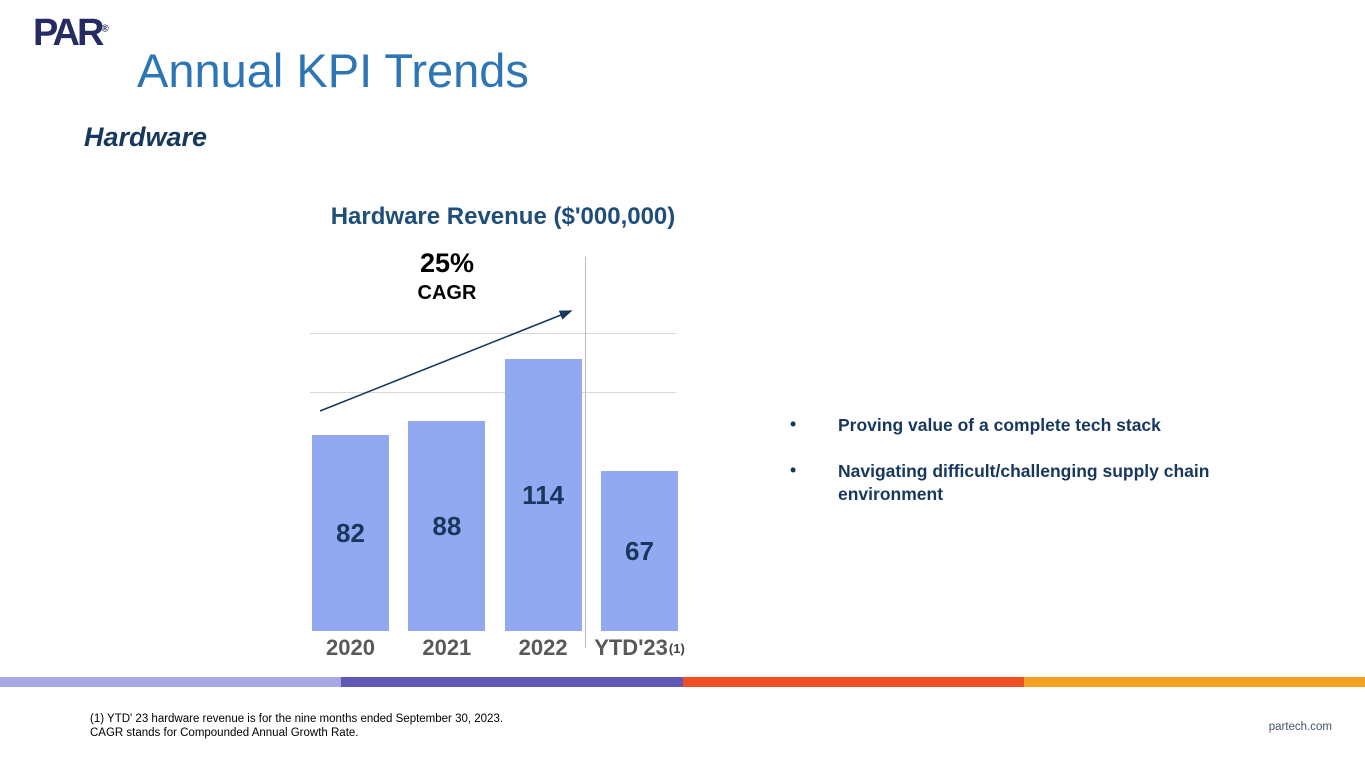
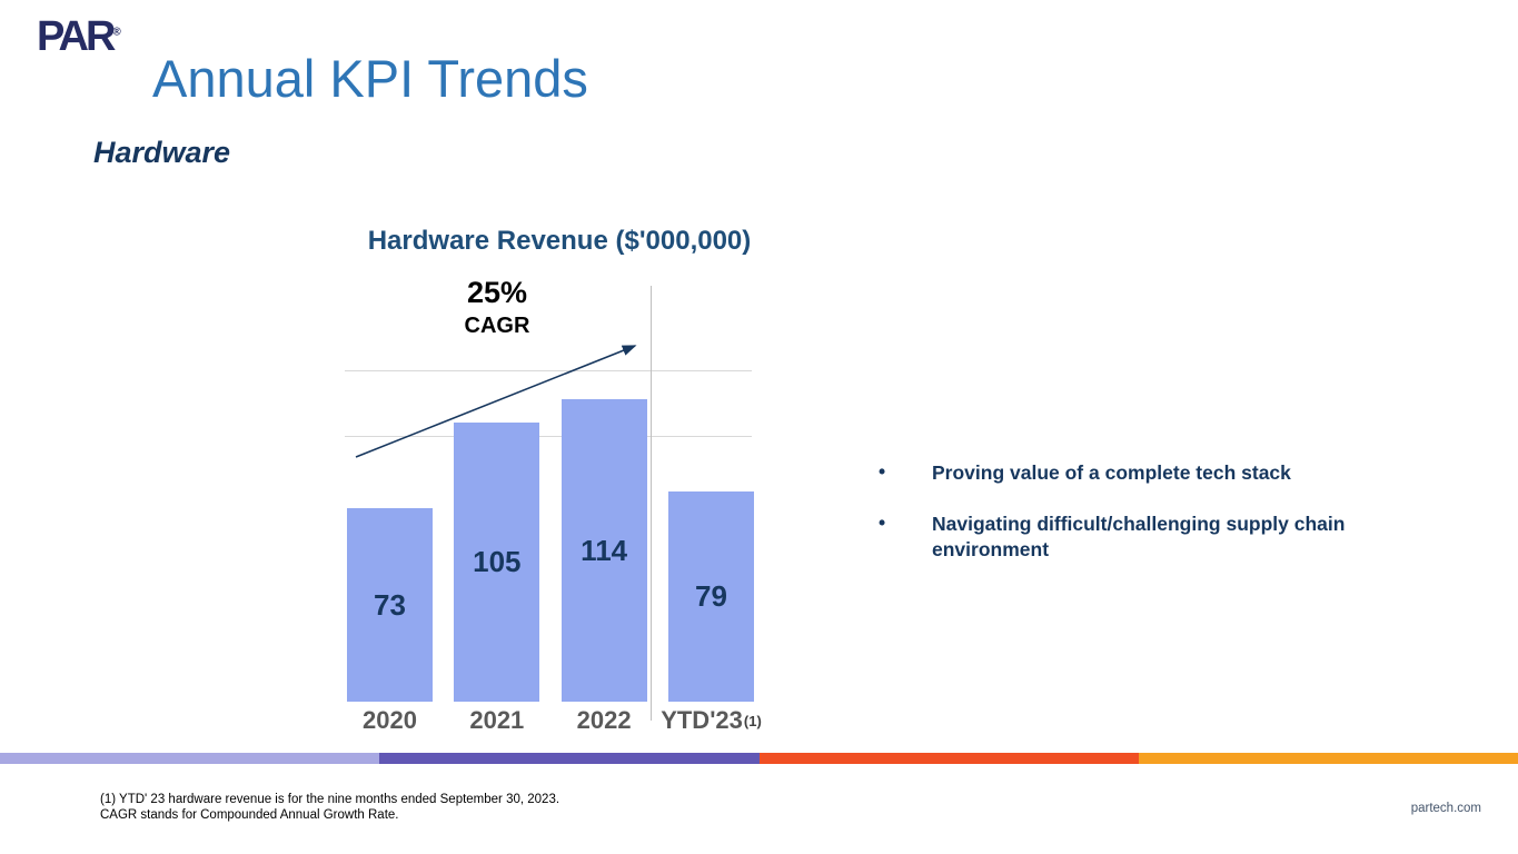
2020: 82 -> 73
2021: 88 -> 105
YTD'23: 67 -> 79
